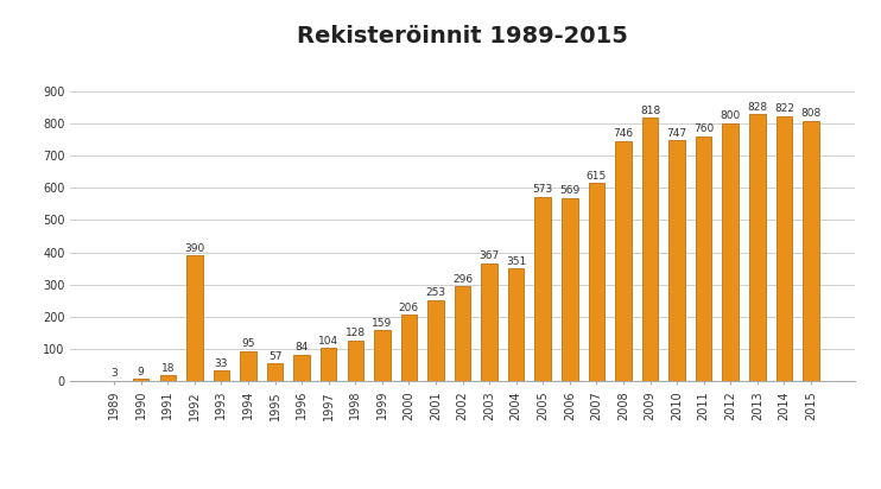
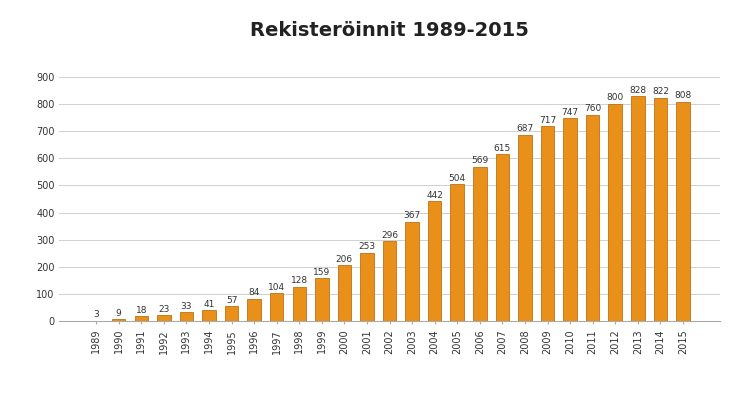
1992: 390 -> 23
1994: 95 -> 41
2004: 351 -> 442
2005: 573 -> 504
2008: 746 -> 687
2009: 818 -> 717
